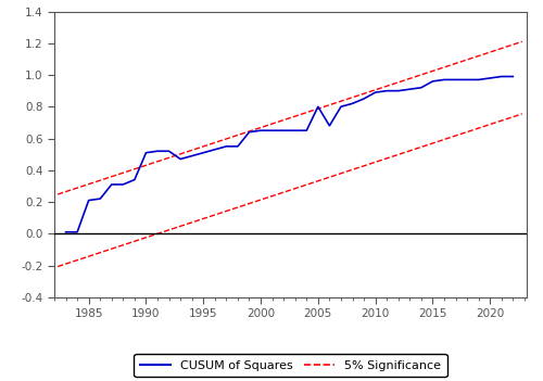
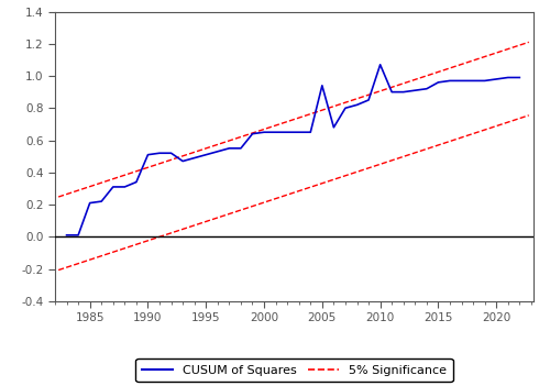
2005: 0.80 -> 0.94
2010: 0.89 -> 1.07
